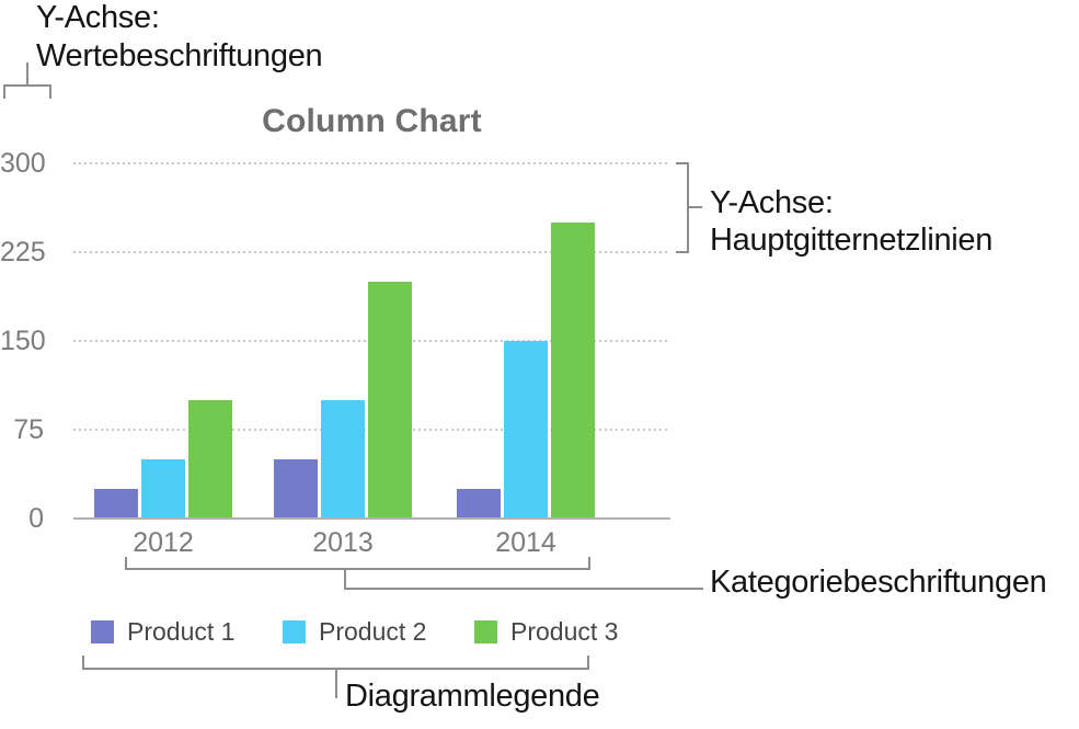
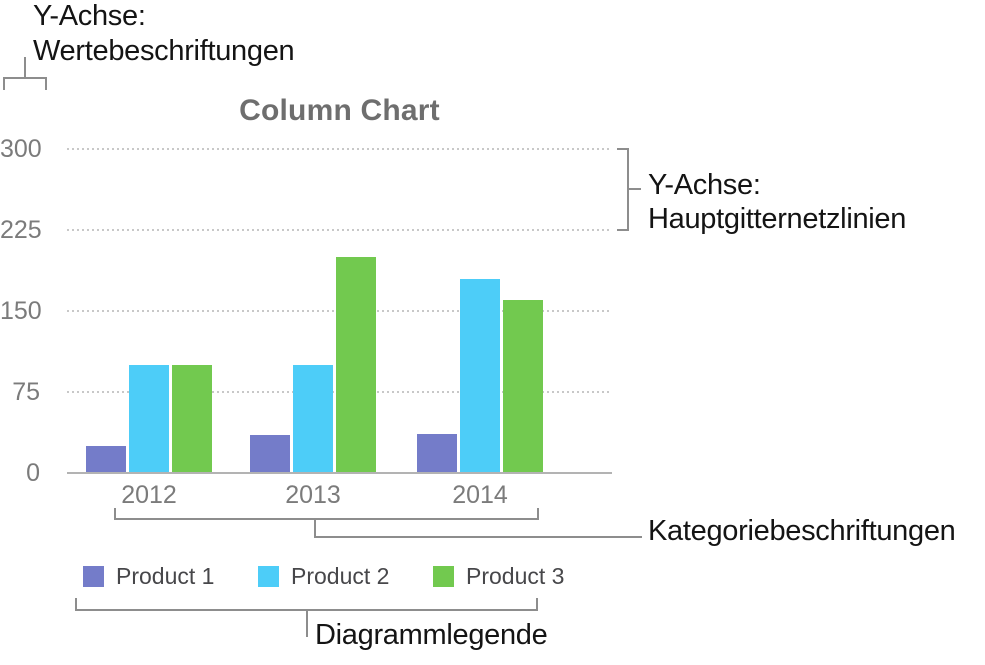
Product 2/2012: 50 -> 100
Product 1/2013: 50 -> 35
Product 1/2014: 25 -> 36
Product 2/2014: 150 -> 180
Product 3/2014: 250 -> 160
